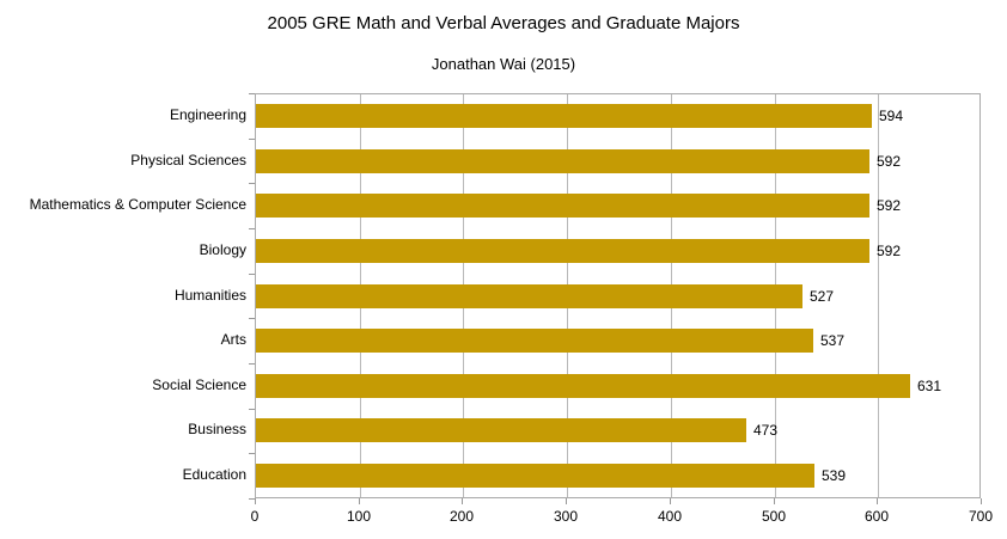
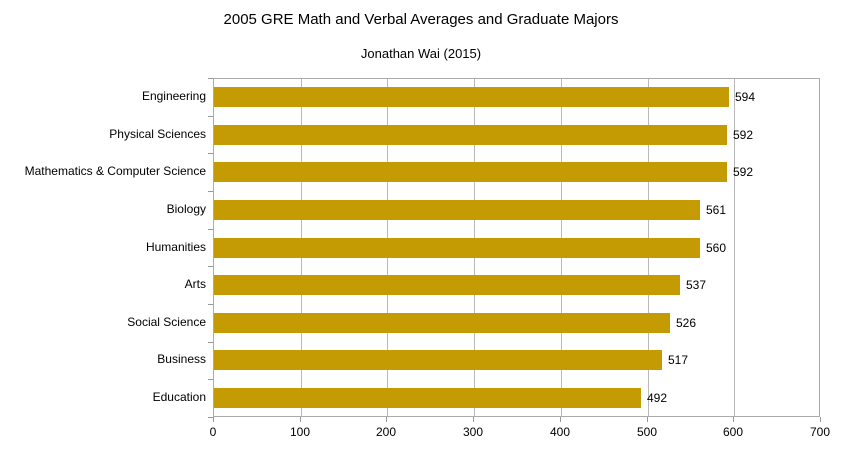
Biology: 592 -> 561
Humanities: 527 -> 560
Social Science: 631 -> 526
Business: 473 -> 517
Education: 539 -> 492
